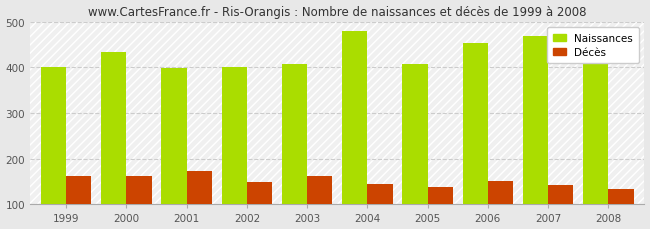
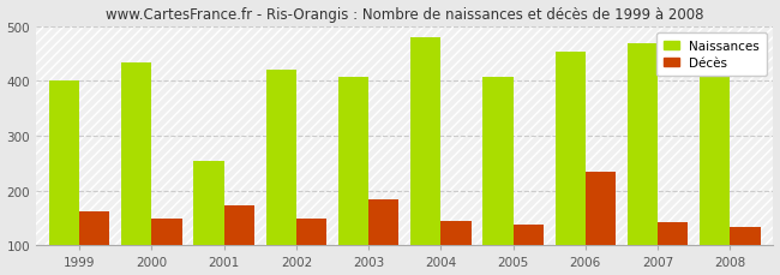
Décès/2000: 163 -> 150
Naissances/2001: 398 -> 255
Naissances/2002: 401 -> 420
Décès/2003: 162 -> 185
Décès/2006: 152 -> 235
